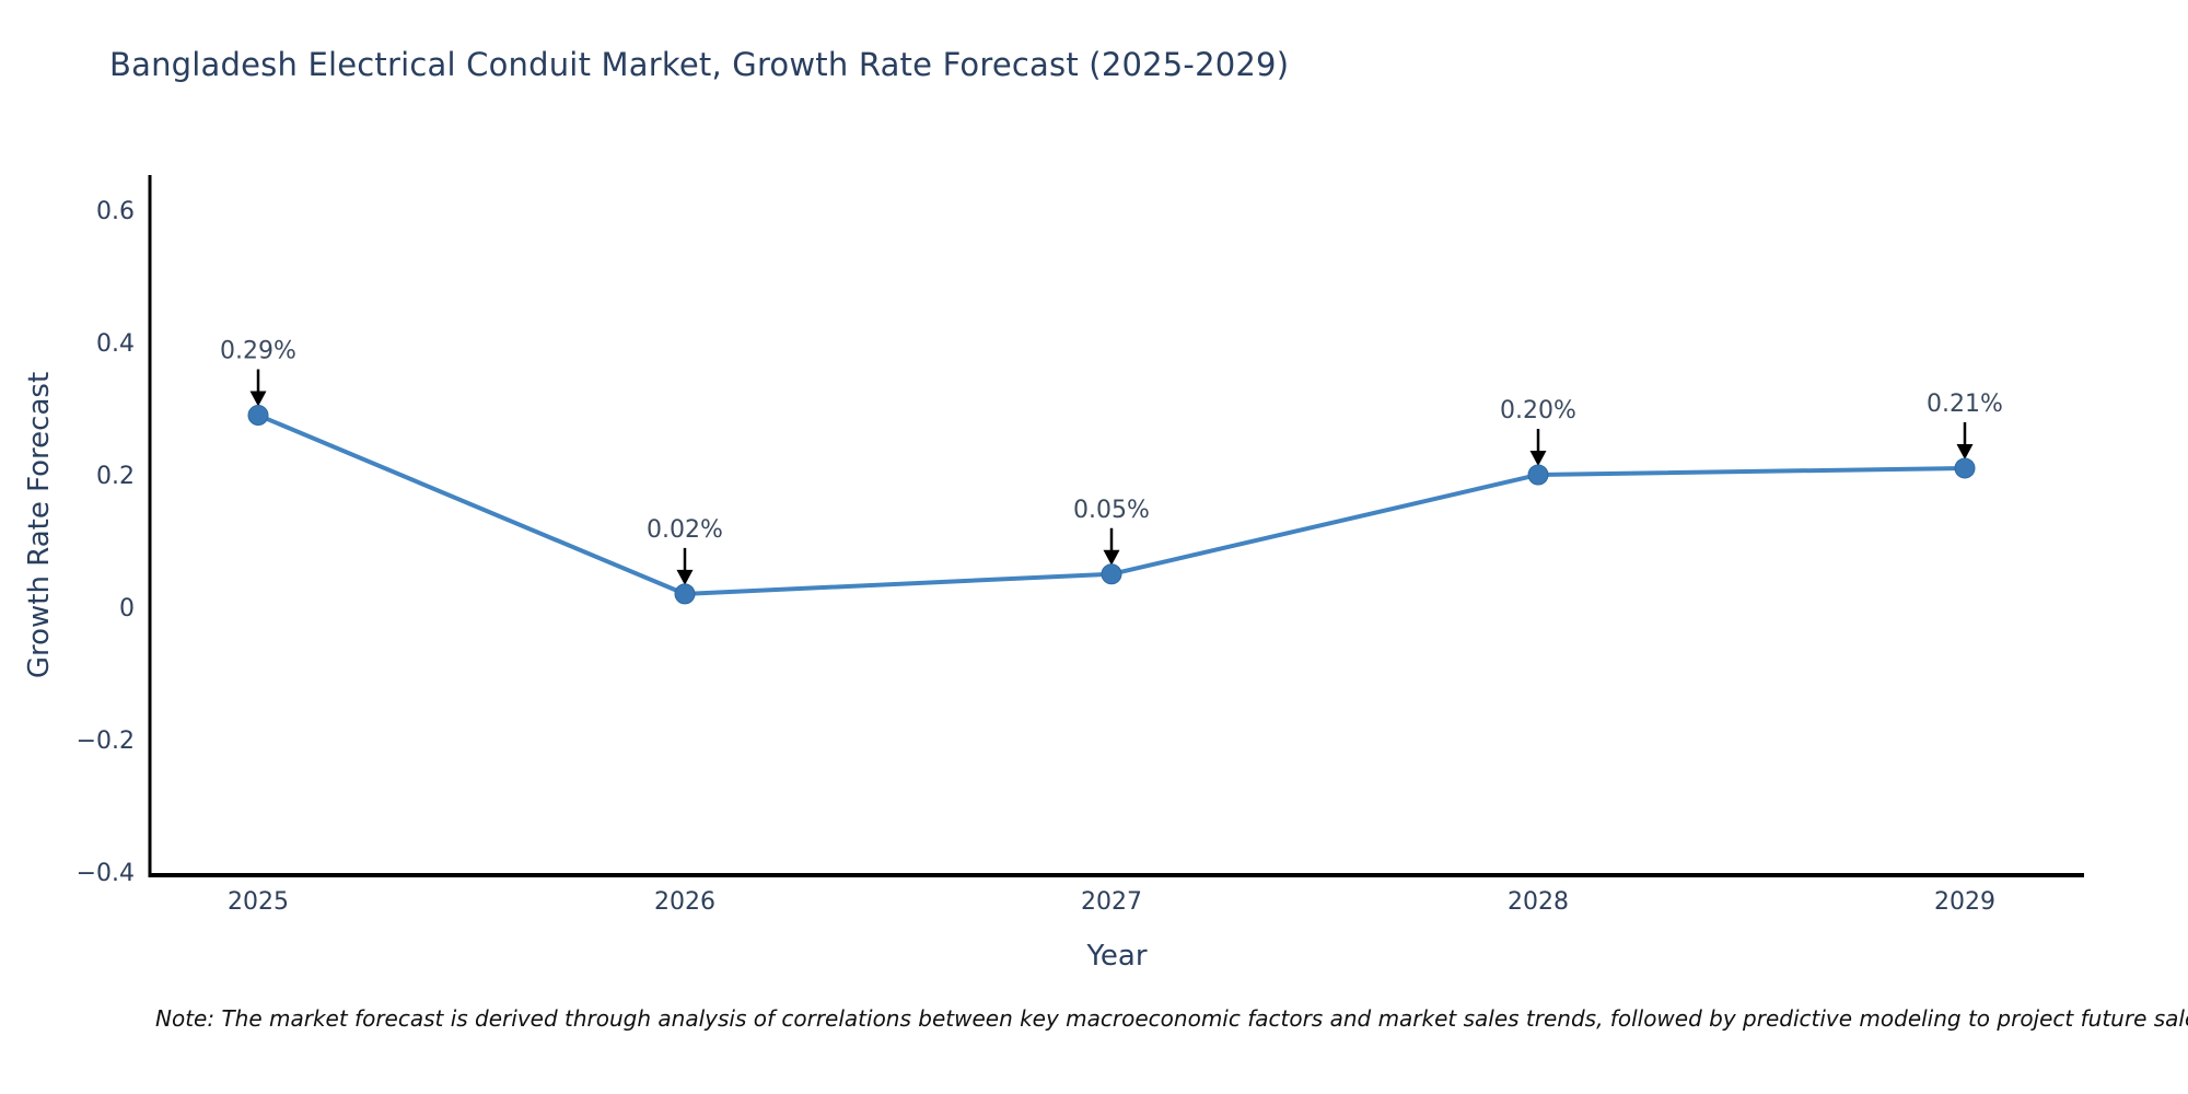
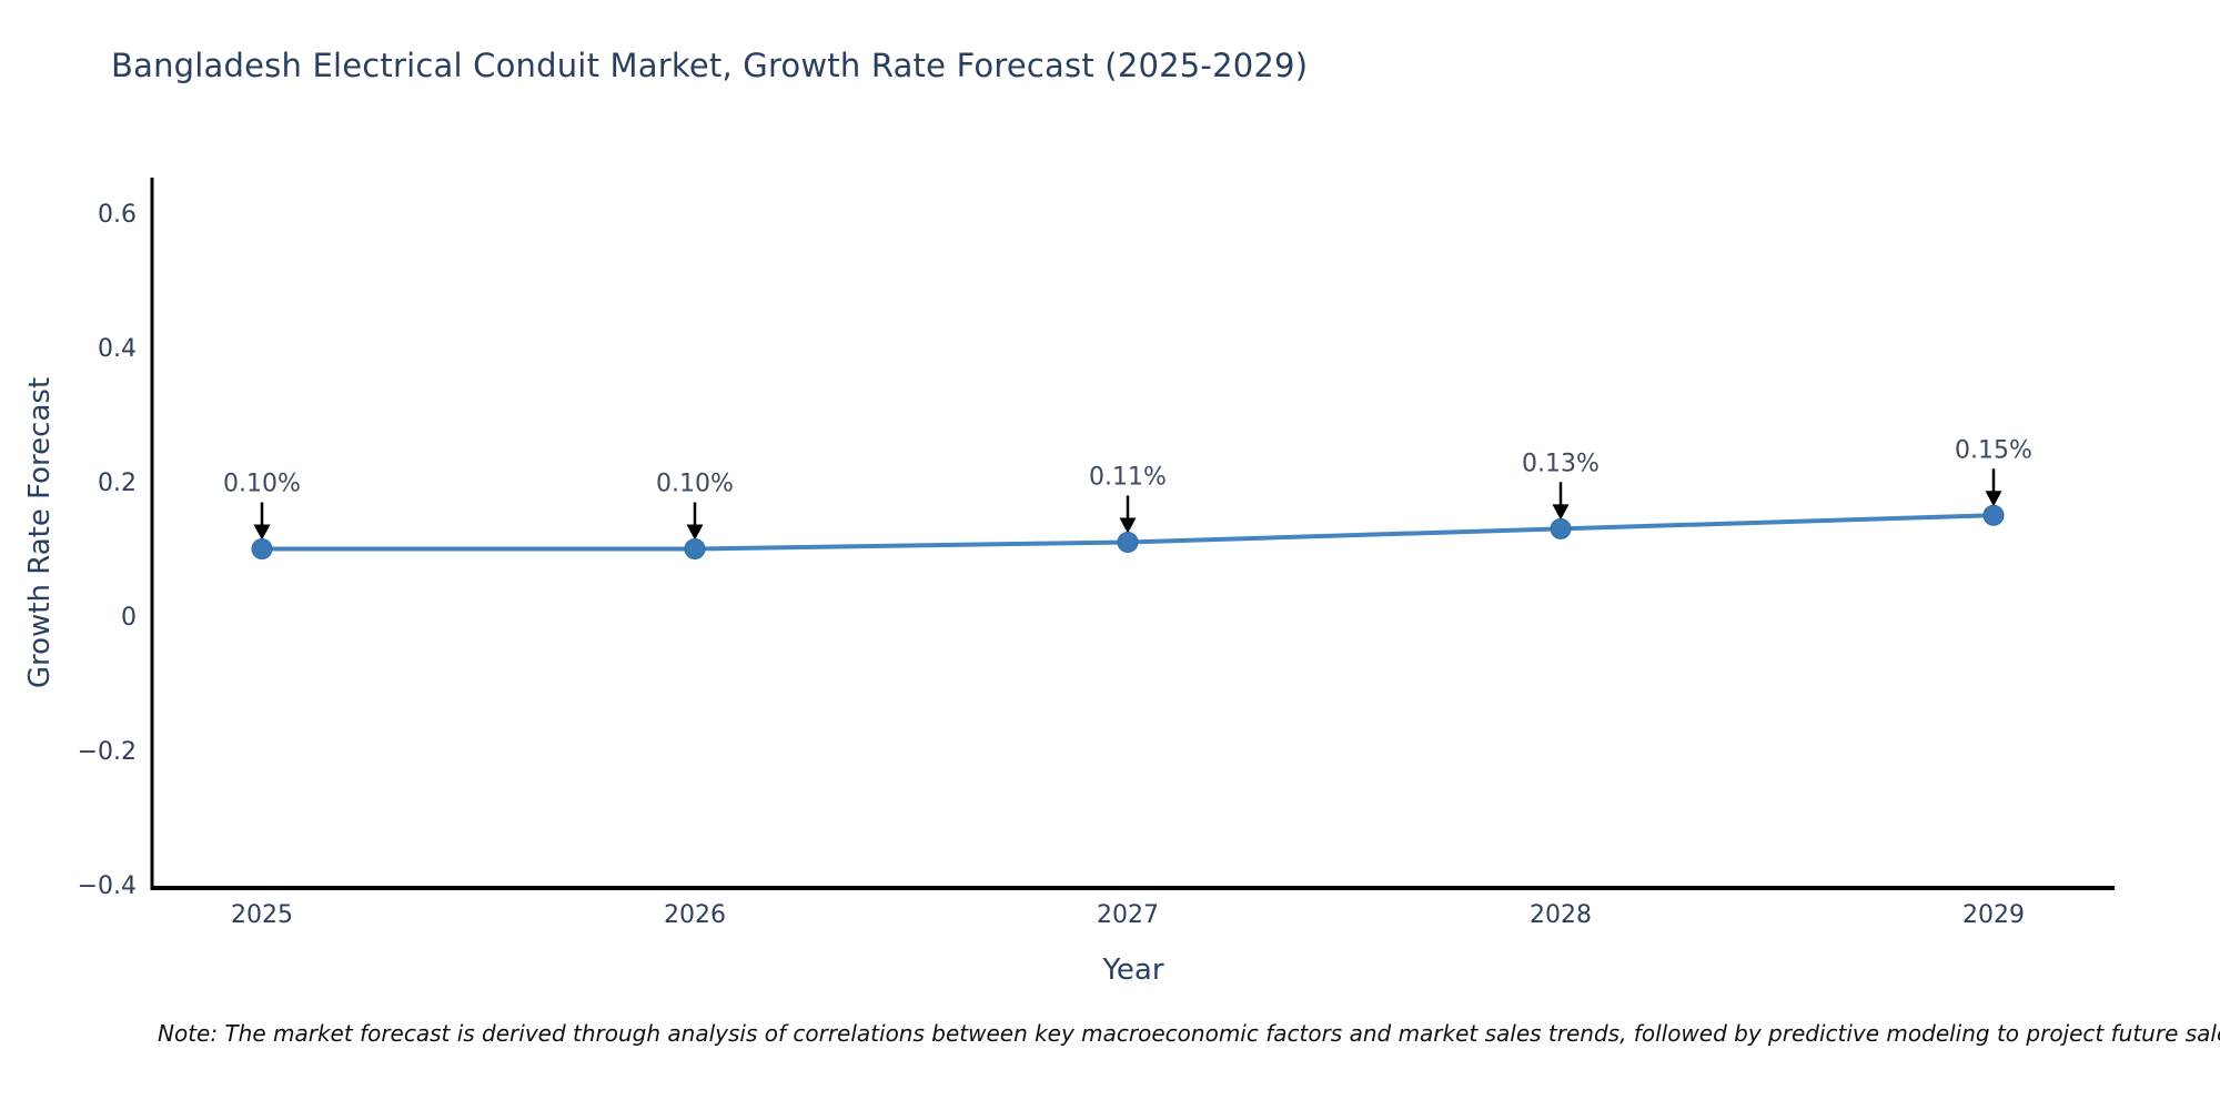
2025: 0.29% -> 0.10%
2026: 0.02% -> 0.10%
2027: 0.05% -> 0.11%
2028: 0.20% -> 0.13%
2029: 0.21% -> 0.15%
